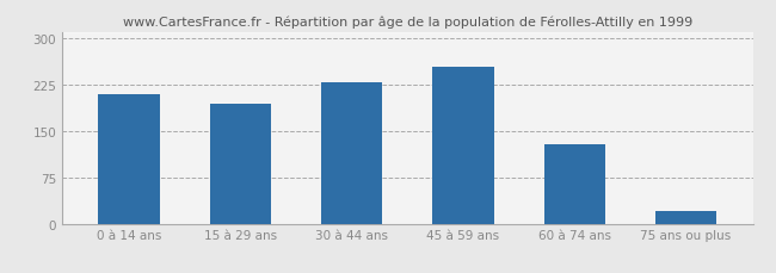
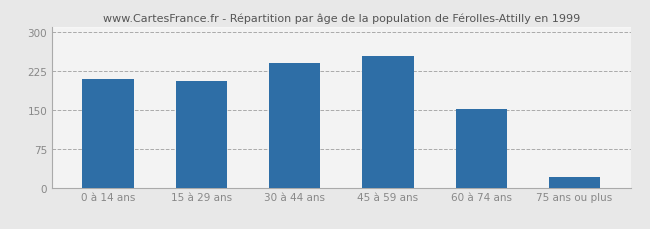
15 à 29 ans: 193 -> 206
30 à 44 ans: 229 -> 240
60 à 74 ans: 128 -> 152
